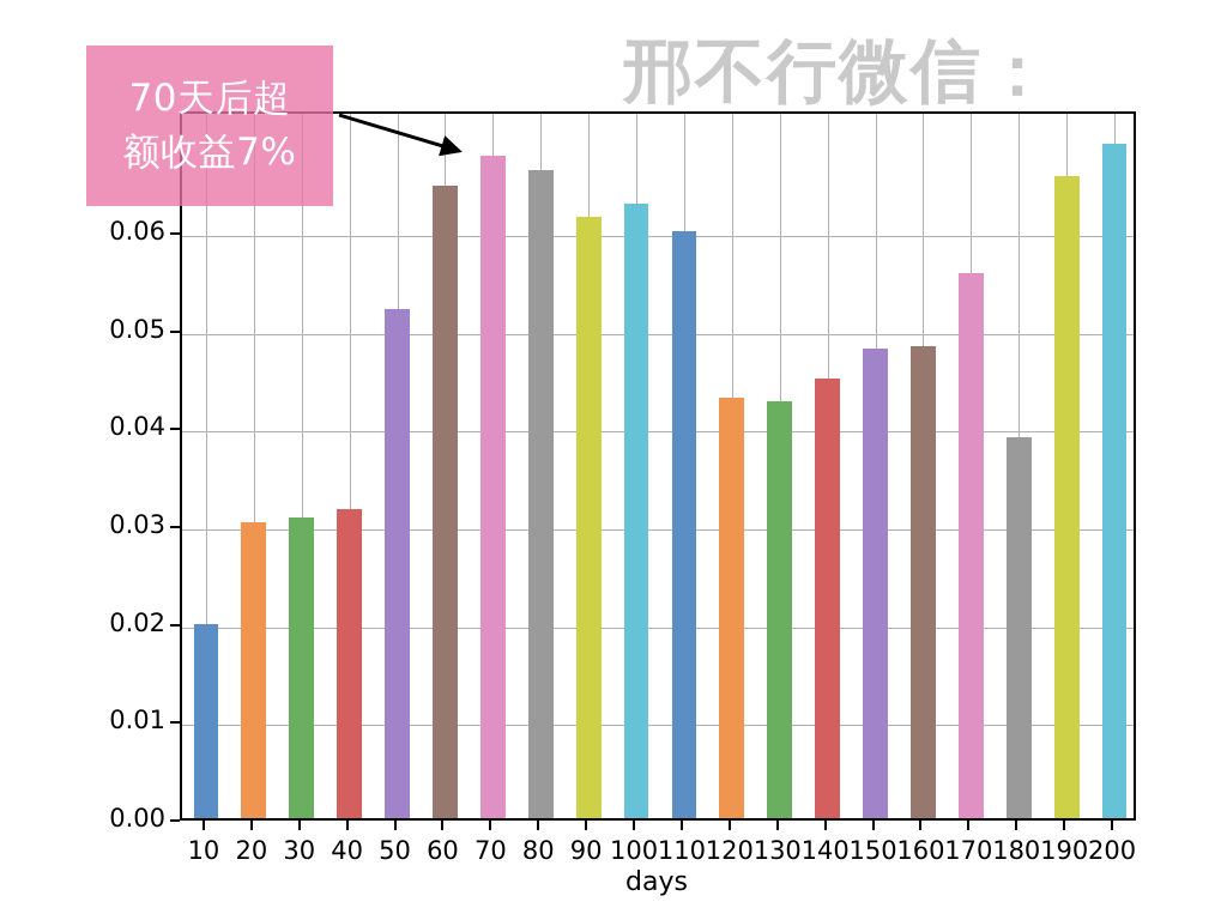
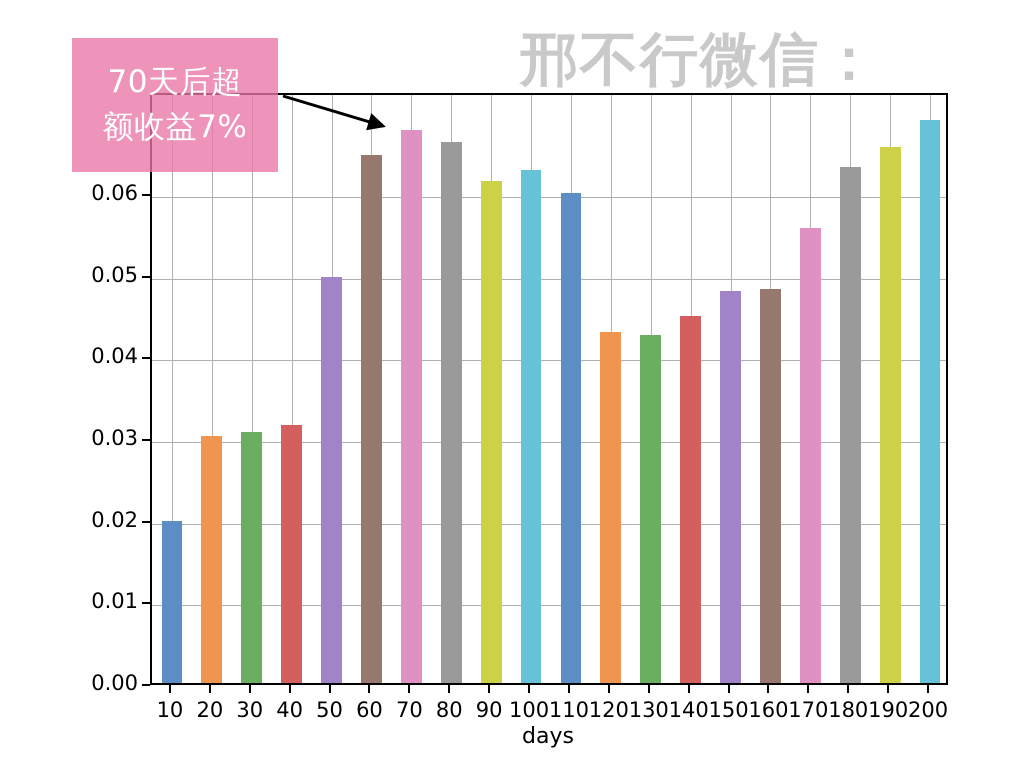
50: 0.052 -> 0.050
180: 0.039 -> 0.063
